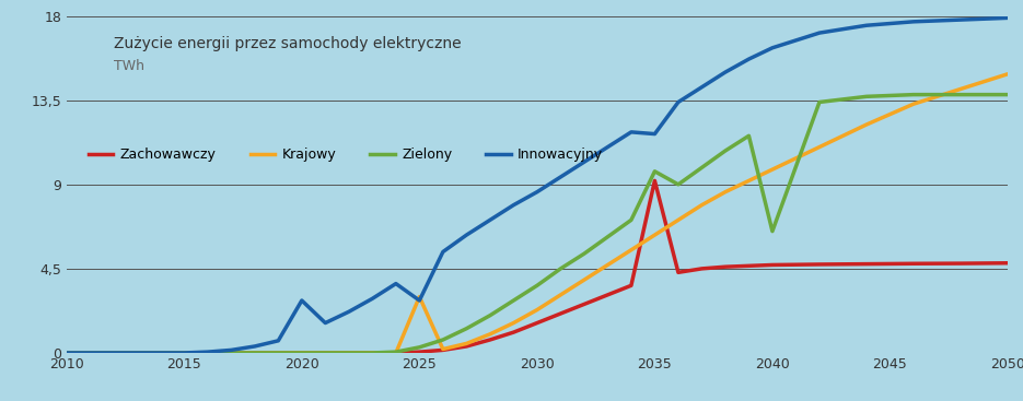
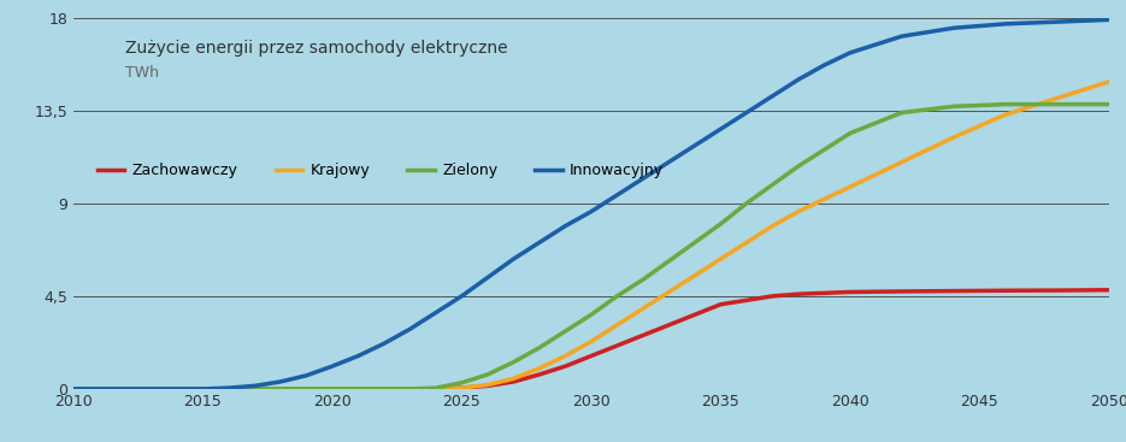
Innowacyjny/2020: 2,8 -> 1,1
Krajowy/2025: 3,0 -> 0,1
Innowacyjny/2025: 2,8 -> 4,5
Zachowawczy/2035: 9,2 -> 4,1
Zielony/2035: 9,7 -> 8,0
Innowacyjny/2035: 11,7 -> 12,6
Zielony/2040: 6,5 -> 12,4
